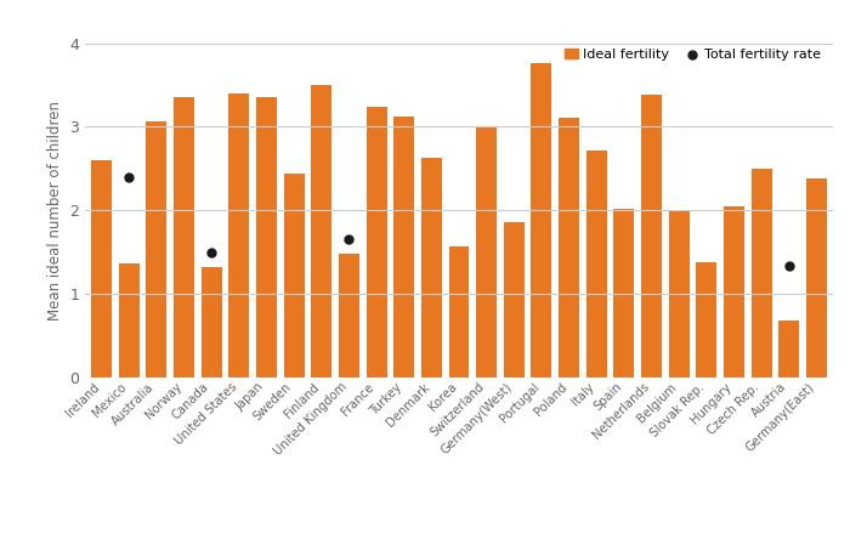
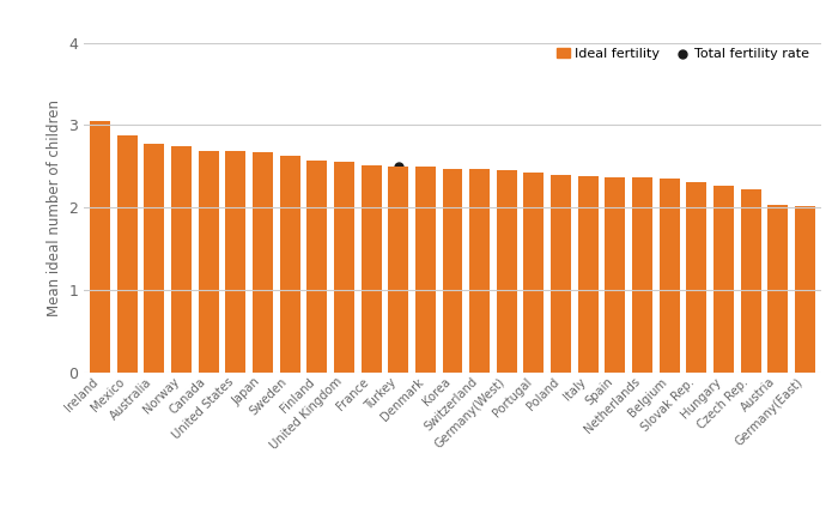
Ideal fertility/Ireland: 2.60 -> 3.05
Ideal fertility/Mexico: 1.36 -> 2.87
Ideal fertility/Australia: 3.06 -> 2.77
Ideal fertility/Norway: 3.36 -> 2.75
Ideal fertility/Canada: 1.32 -> 2.68
Ideal fertility/United States: 3.40 -> 2.68
Ideal fertility/Japan: 3.36 -> 2.67
Ideal fertility/Sweden: 2.44 -> 2.63
Ideal fertility/Finland: 3.50 -> 2.57
Ideal fertility/United Kingdom: 1.48 -> 2.56
Ideal fertility/France: 3.24 -> 2.51
Ideal fertility/Turkey: 3.12 -> 2.49
Ideal fertility/Denmark: 2.62 -> 2.49
Ideal fertility/Korea: 1.56 -> 2.47
Ideal fertility/Switzerland: 3.00 -> 2.47
Ideal fertility/Germany(West): 1.86 -> 2.45
Ideal fertility/Portugal: 3.76 -> 2.43
Ideal fertility/Poland: 3.10 -> 2.40
Ideal fertility/Italy: 2.72 -> 2.38
Ideal fertility/Spain: 2.02 -> 2.37
Ideal fertility/Netherlands: 3.38 -> 2.36
Ideal fertility/Belgium: 2.00 -> 2.35
Ideal fertility/Slovak Rep.: 1.38 -> 2.31
Ideal fertility/Hungary: 2.04 -> 2.27
Ideal fertility/Czech Rep.: 2.50 -> 2.22
Ideal fertility/Austria: 0.68 -> 2.03
Ideal fertility/Germany(East): 2.38 -> 2.01
